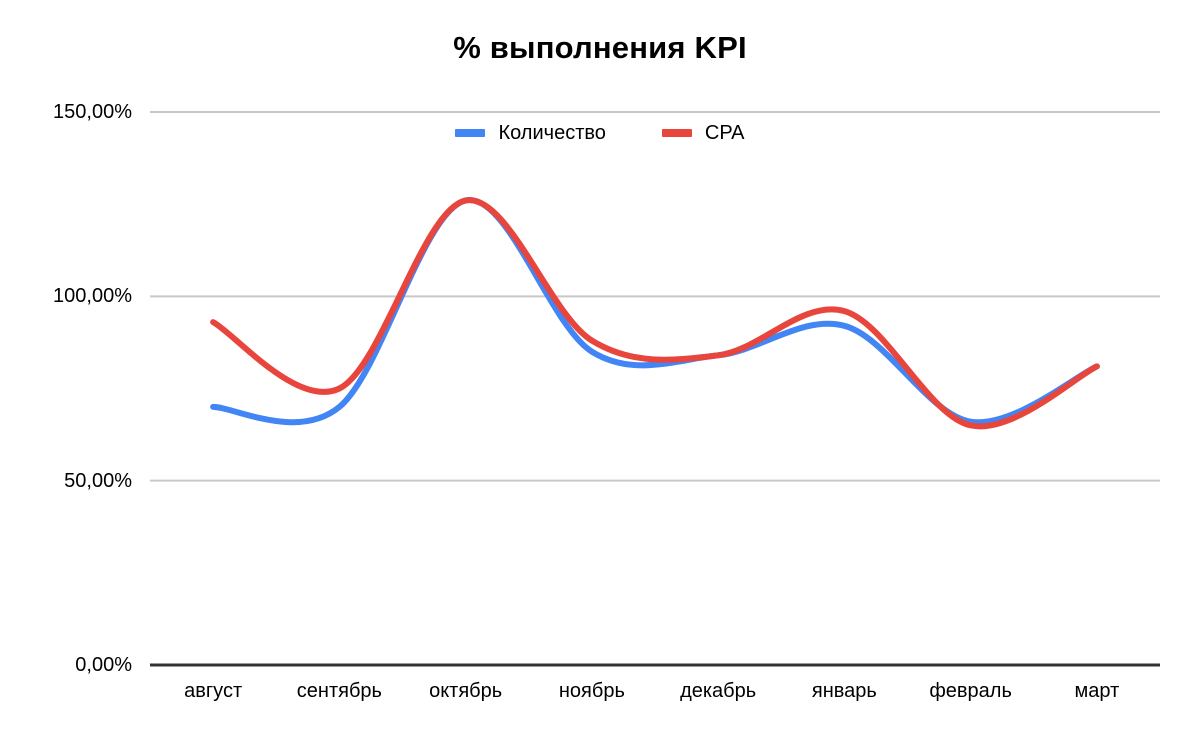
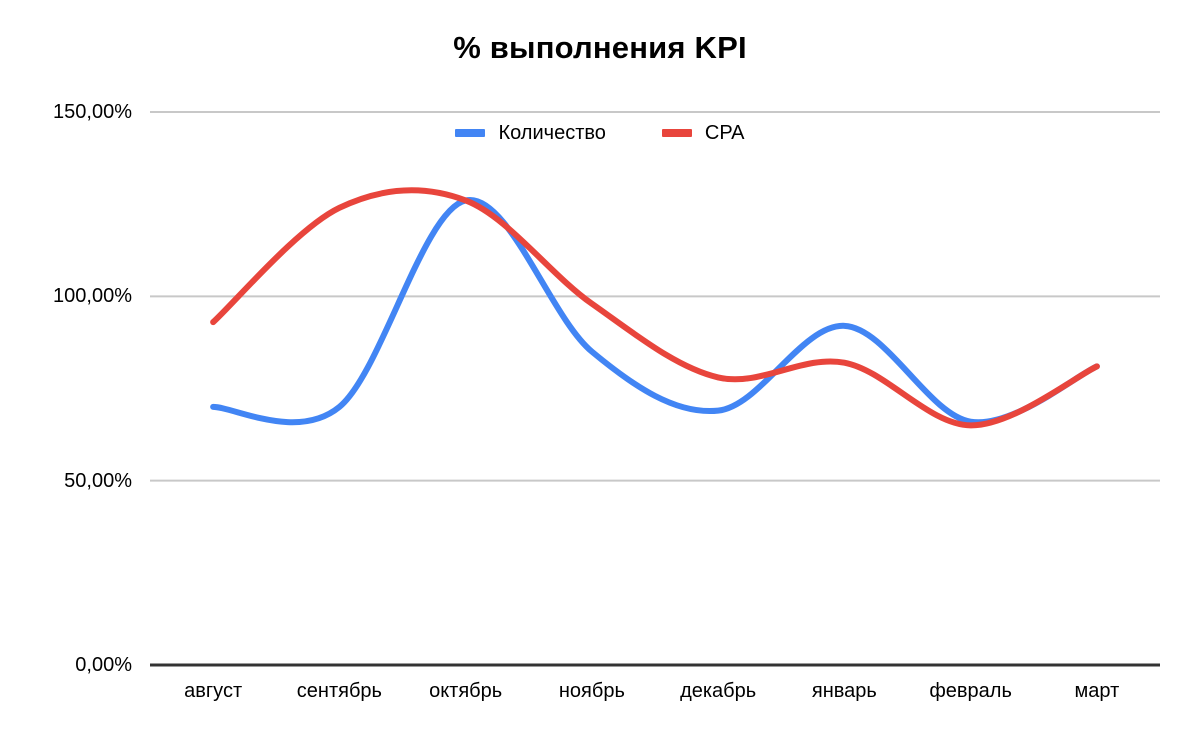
CPA/сентябрь: 75% -> 124%
CPA/ноябрь: 88% -> 98%
Количество/декабрь: 84% -> 69%
CPA/декабрь: 84% -> 78%
CPA/январь: 96% -> 82%
